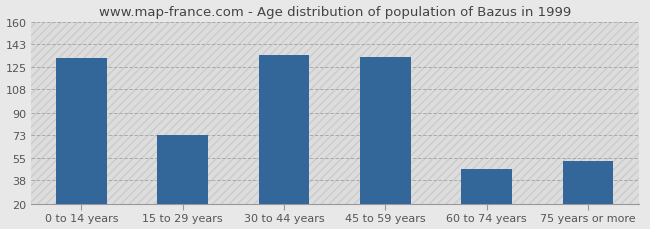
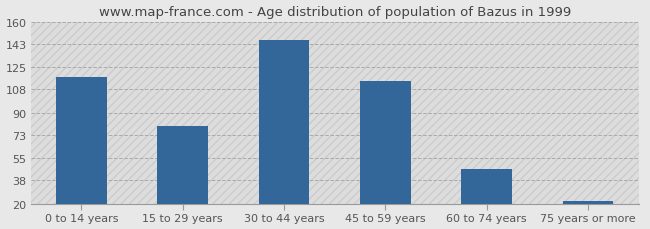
0 to 14 years: 132 -> 117
15 to 29 years: 73 -> 80
30 to 44 years: 134 -> 146
45 to 59 years: 133 -> 114
75 years or more: 53 -> 22
